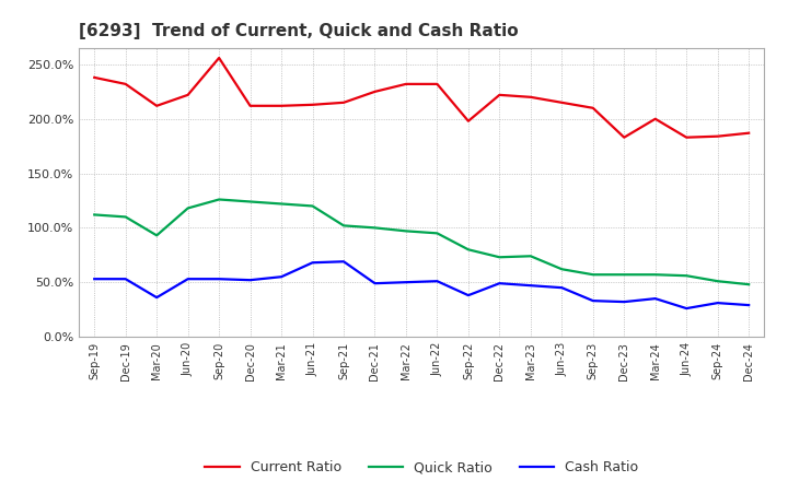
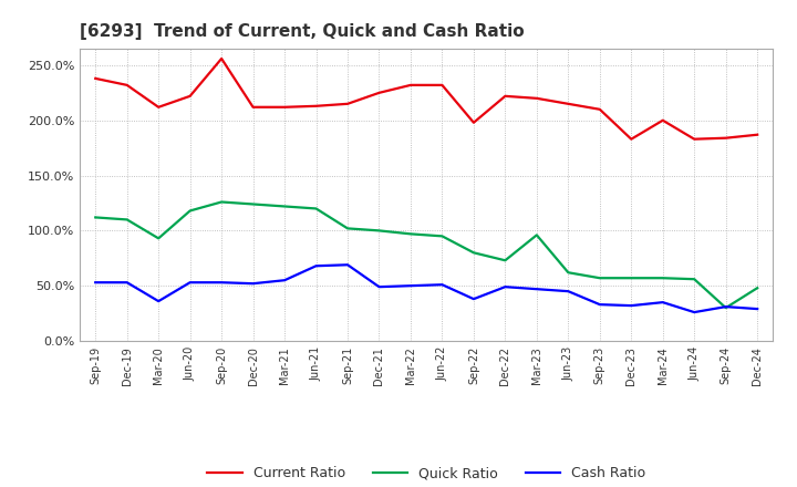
Quick Ratio/Mar-23: 74% -> 96%
Quick Ratio/Sep-24: 51% -> 30%
